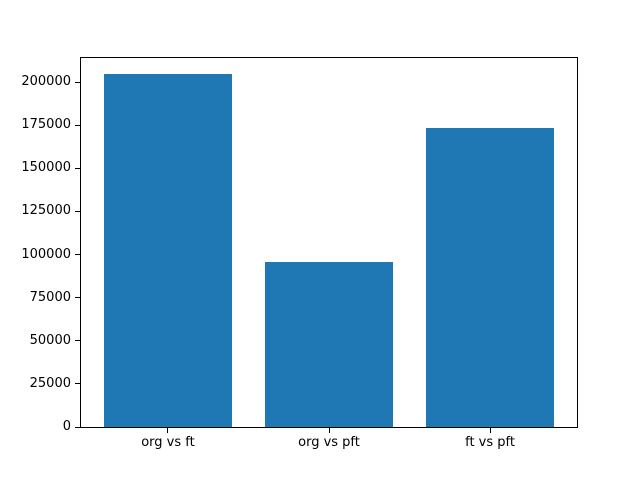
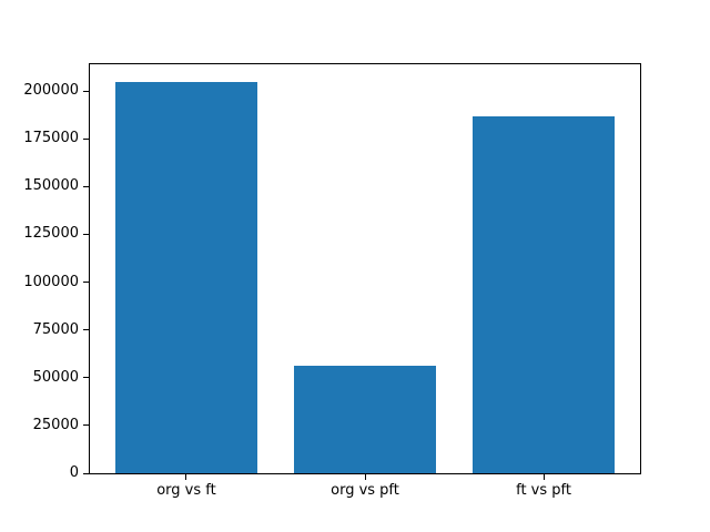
org vs pft: 96000 -> 56000
ft vs pft: 173000 -> 187000
